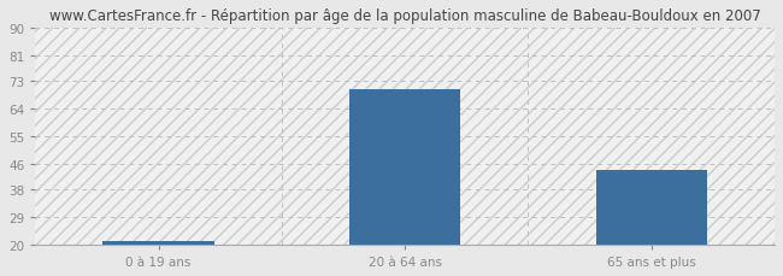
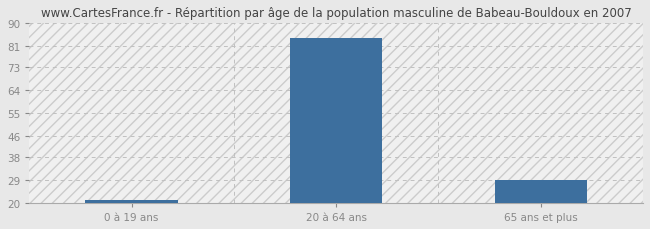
20 à 64 ans: 70 -> 84
65 ans et plus: 44 -> 29
